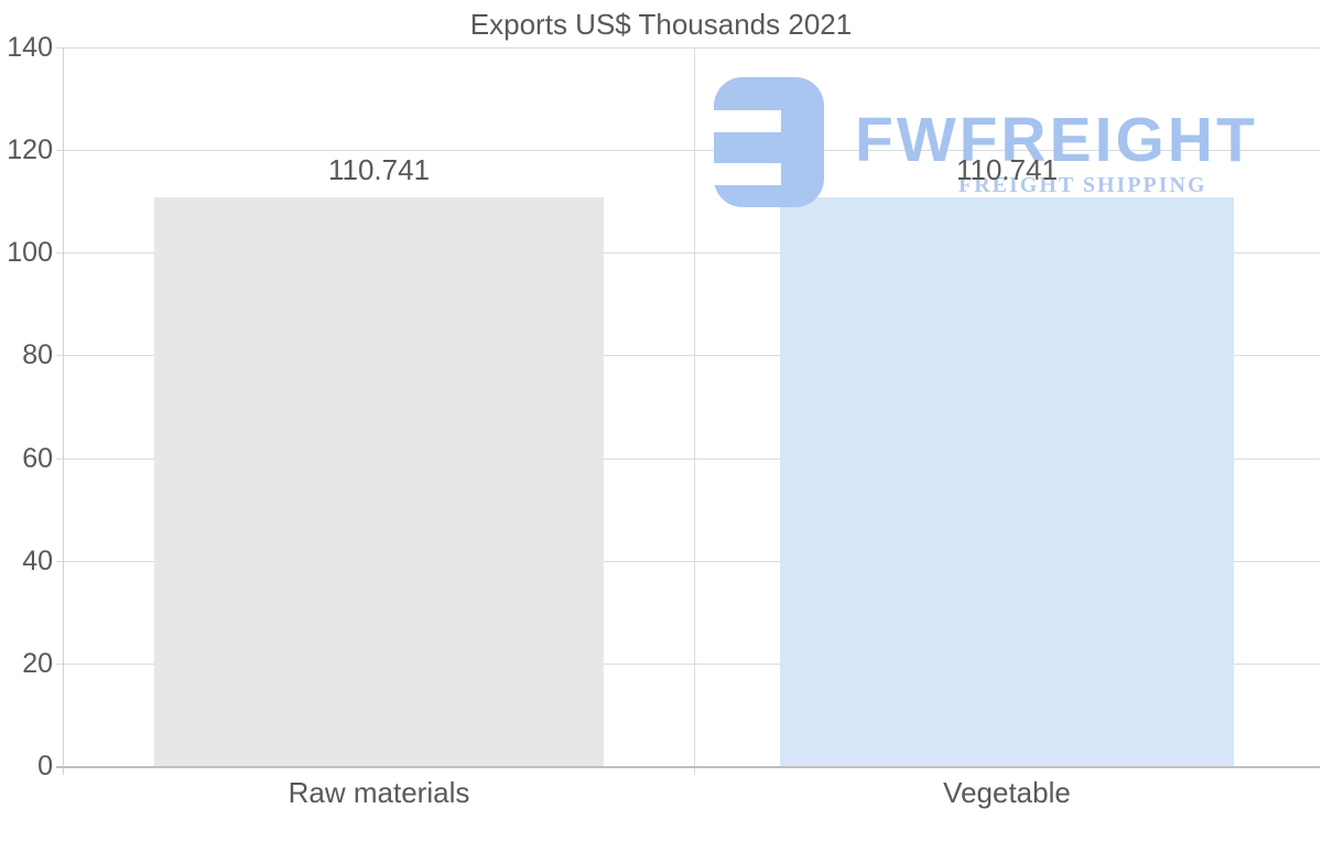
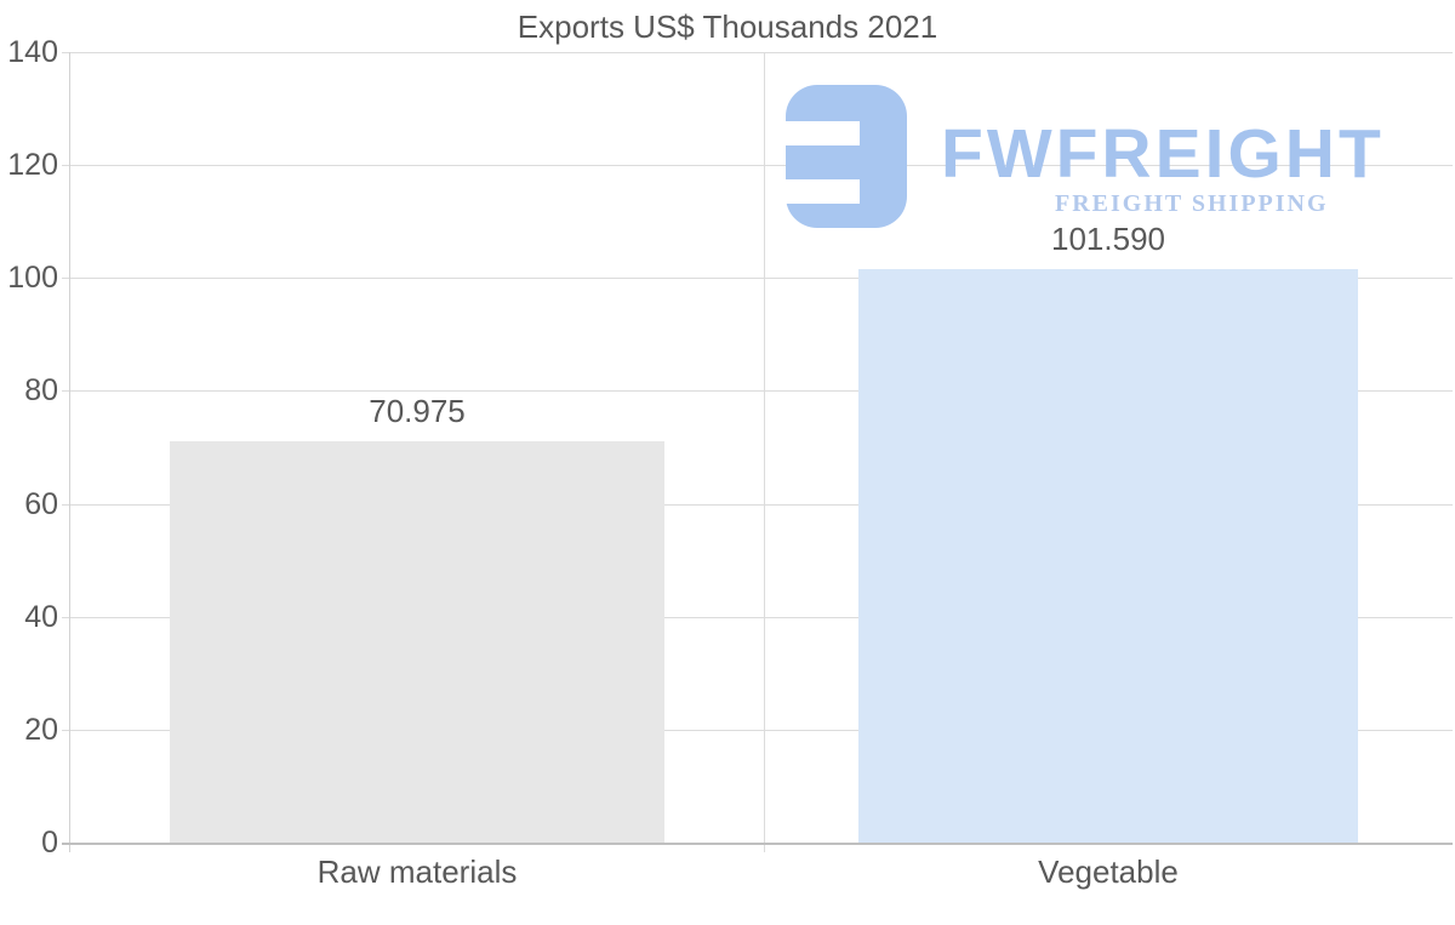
Raw materials: 110.741 -> 70.975
Vegetable: 110.741 -> 101.590
